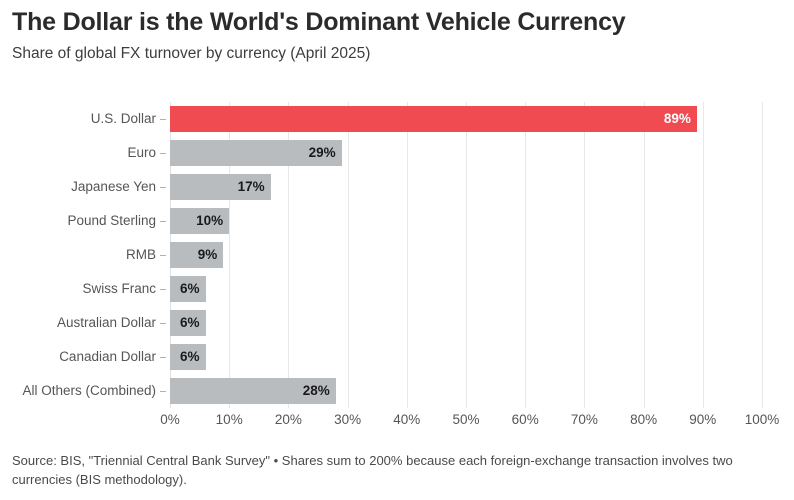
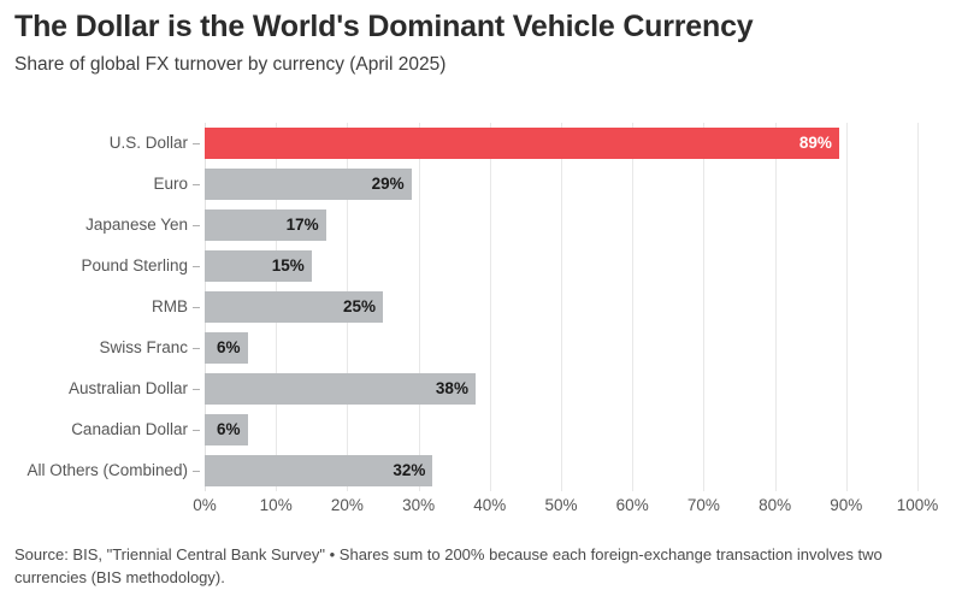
Pound Sterling: 10% -> 15%
RMB: 9% -> 25%
Australian Dollar: 6% -> 38%
All Others (Combined): 28% -> 32%
